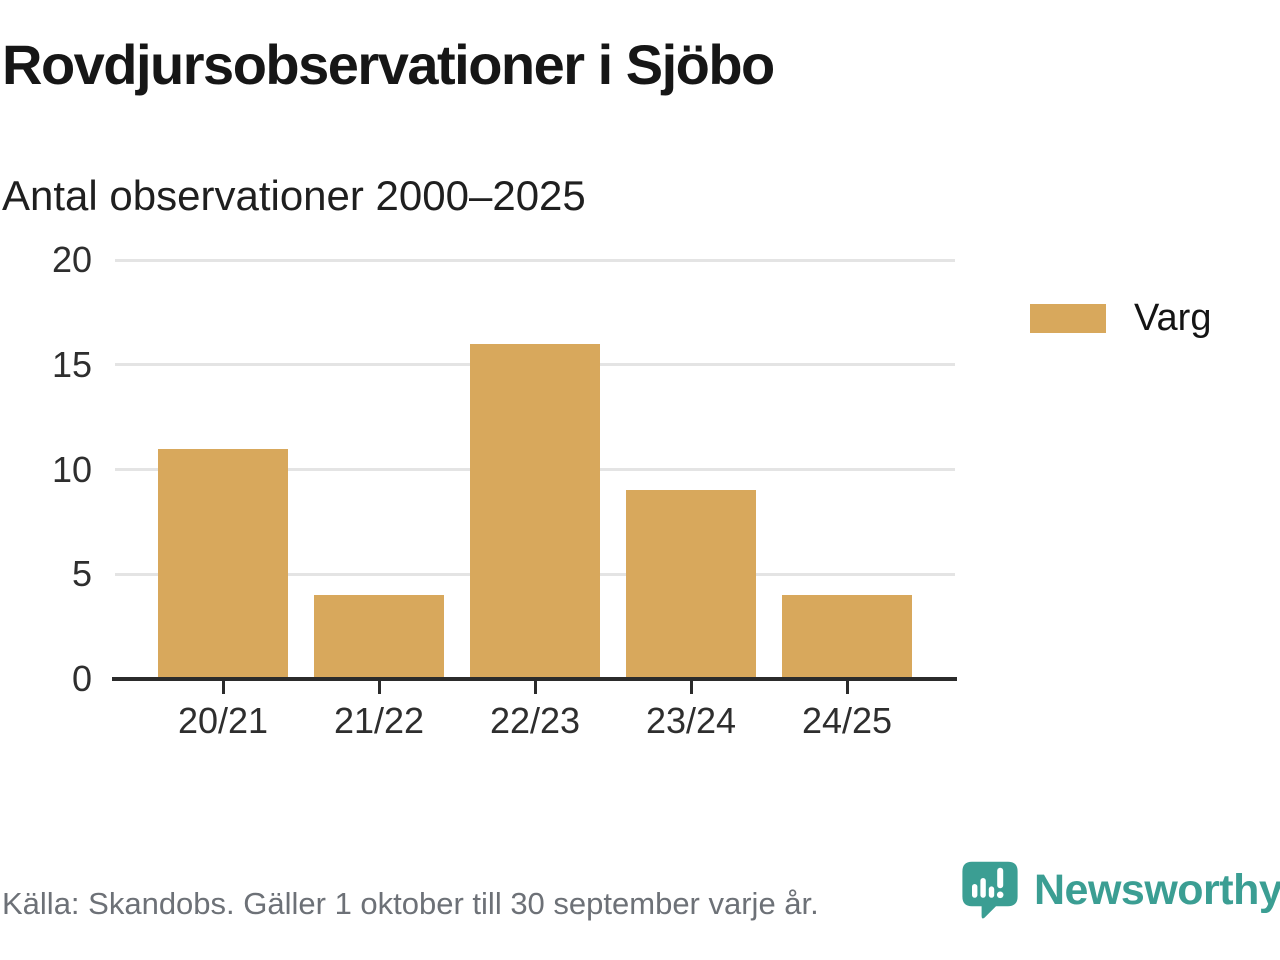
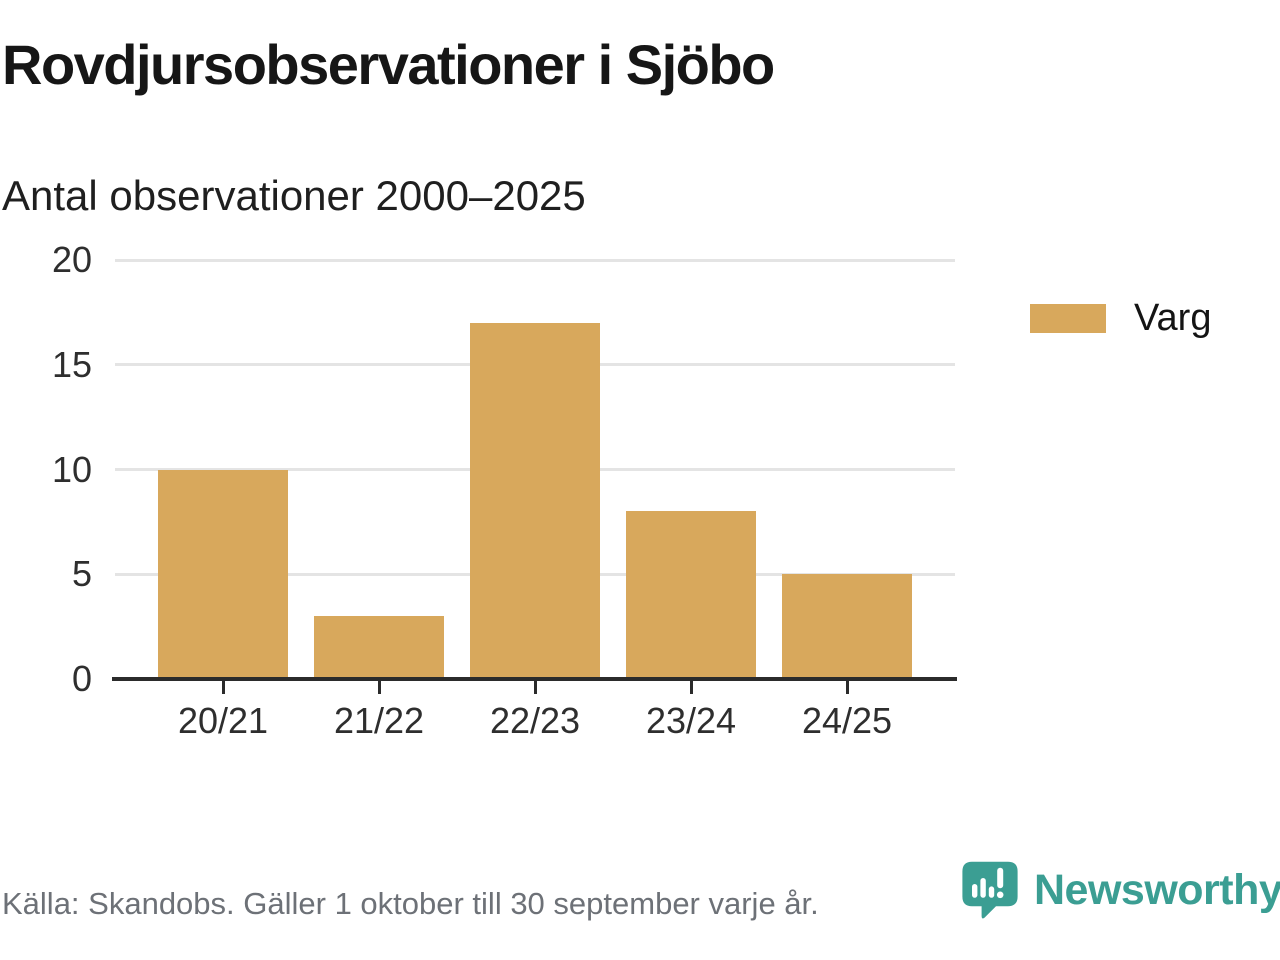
20/21: 11 -> 10
21/22: 4 -> 3
22/23: 16 -> 17
23/24: 9 -> 8
24/25: 4 -> 5
